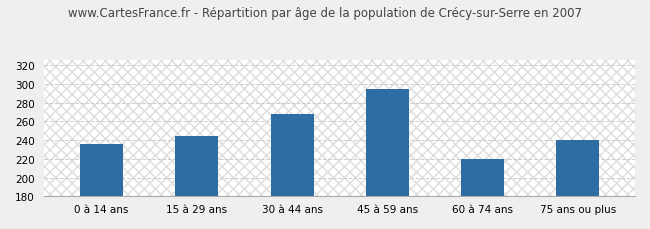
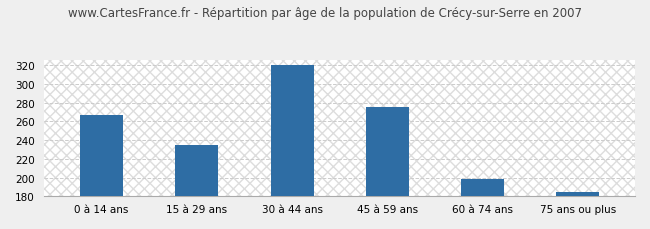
0 à 14 ans: 236 -> 267
15 à 29 ans: 244 -> 235
30 à 44 ans: 268 -> 320
45 à 59 ans: 294 -> 275
60 à 74 ans: 220 -> 198
75 ans ou plus: 240 -> 185
